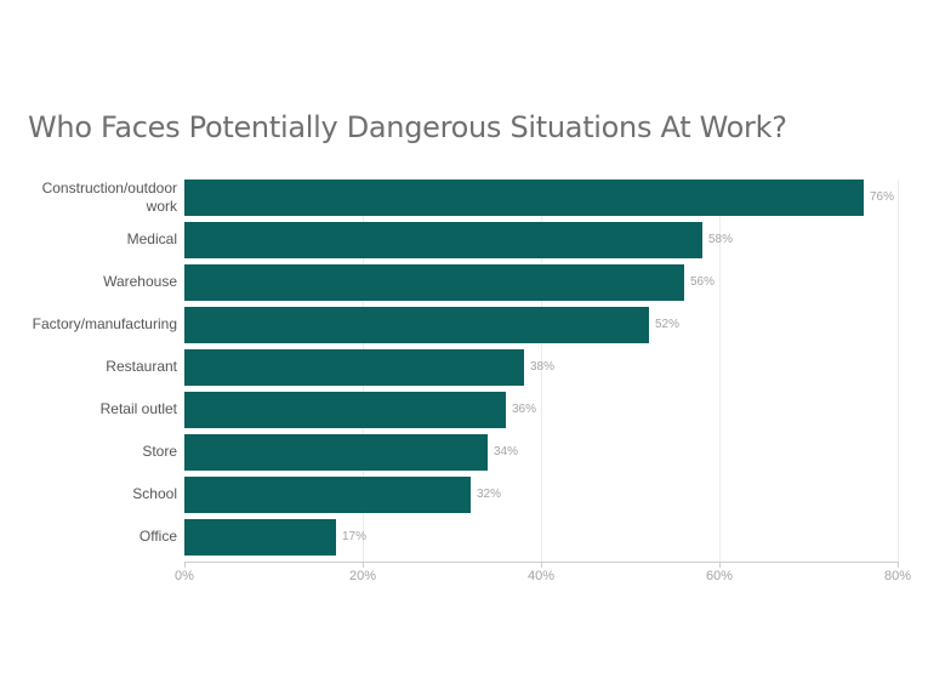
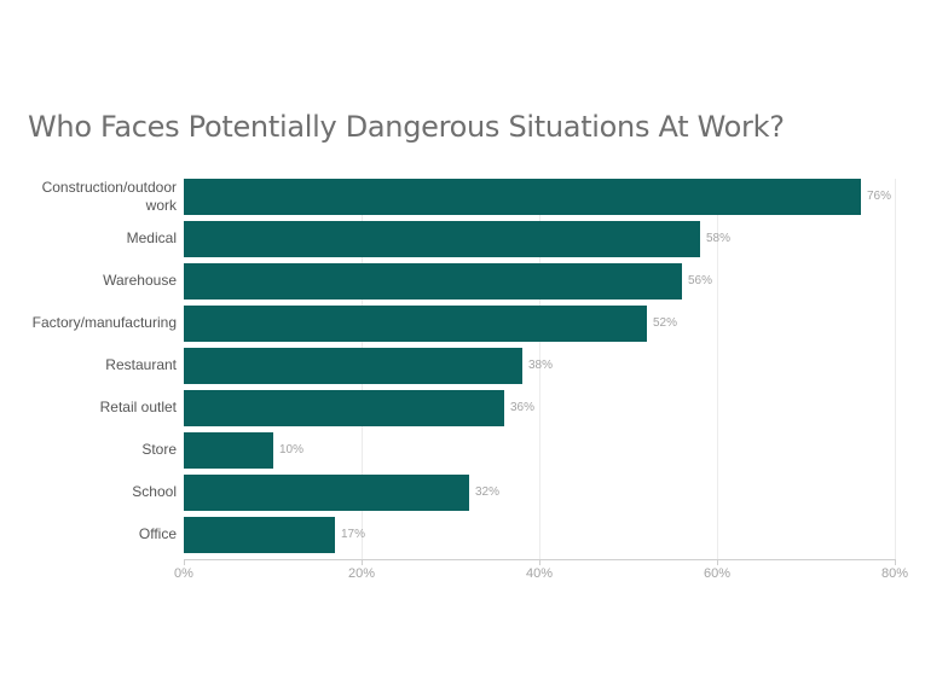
Store: 34% -> 10%
